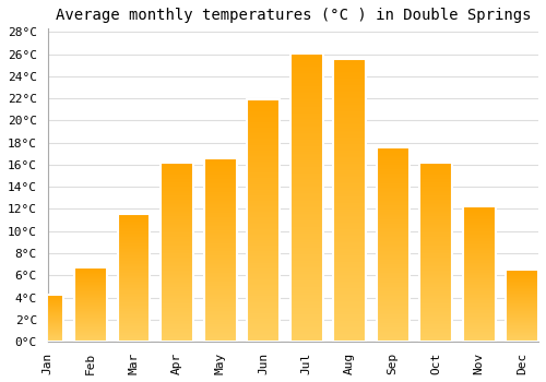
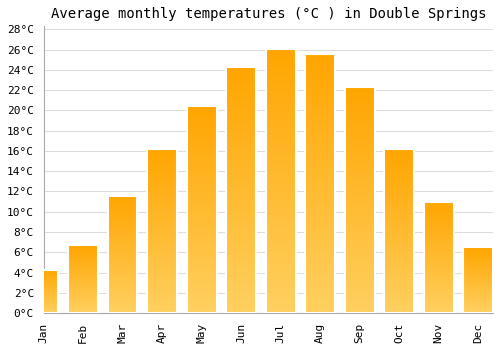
May: 16.6°C -> 20.4°C
Jun: 21.9°C -> 24.3°C
Sep: 17.6°C -> 22.3°C
Nov: 12.2°C -> 11.0°C
